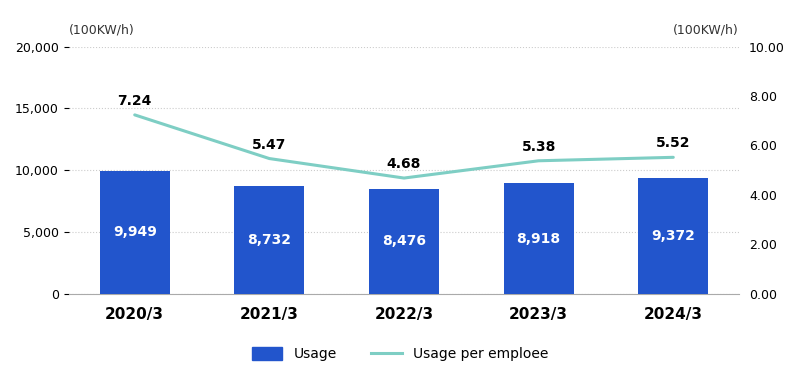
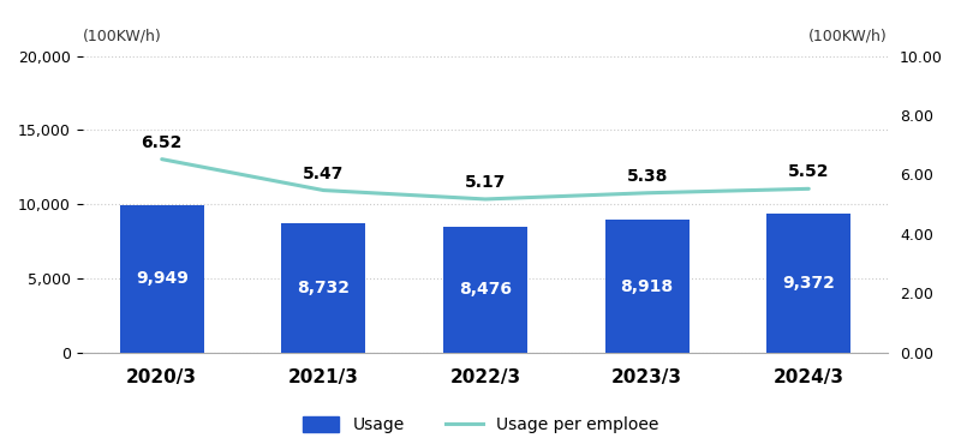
Usage per emploee/2020/3: 7.24 -> 6.52
Usage per emploee/2022/3: 4.68 -> 5.17
